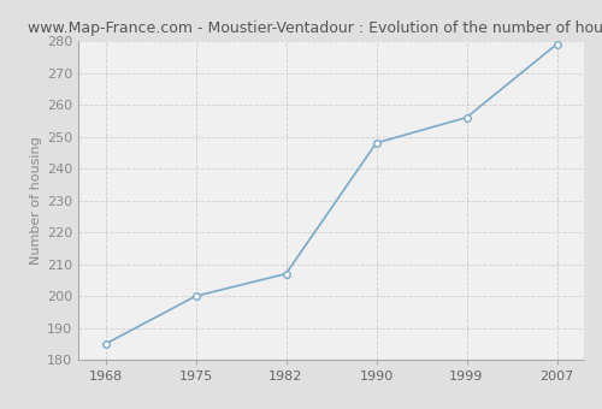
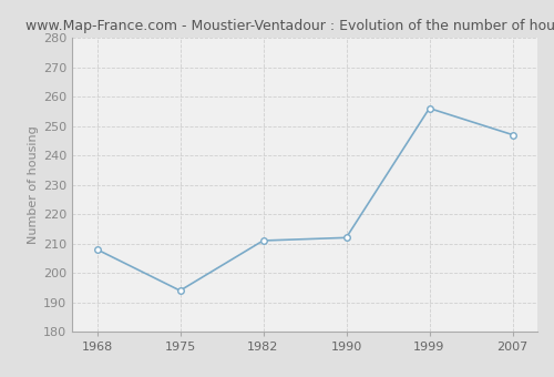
1968: 185 -> 208
1975: 200 -> 194
1982: 207 -> 211
1990: 248 -> 212
2007: 279 -> 247
